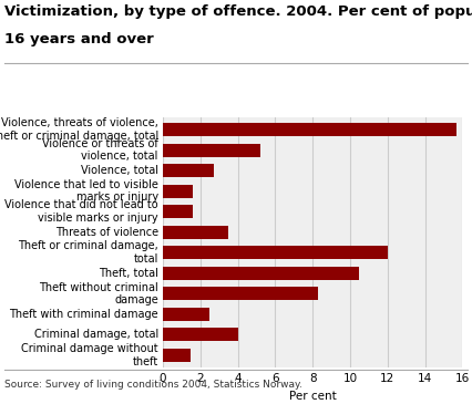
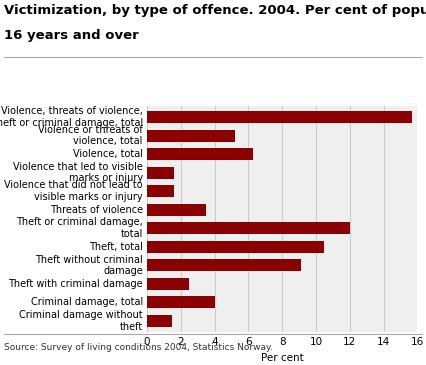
Violence, total: 2.7 -> 6.3
Theft without criminal damage: 8.3 -> 9.1
